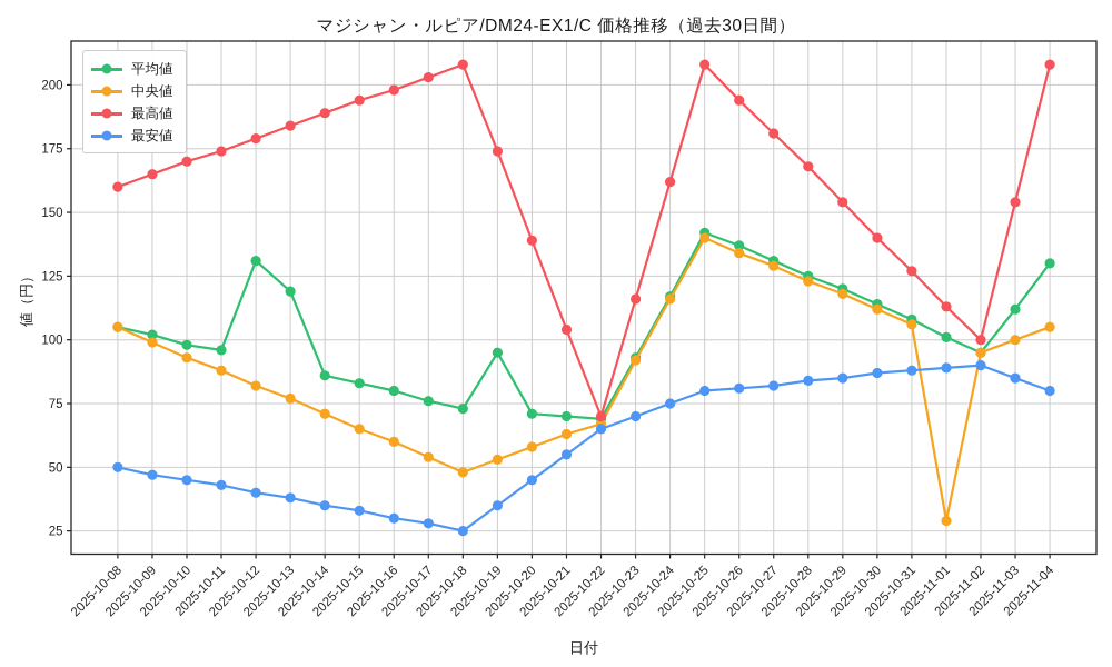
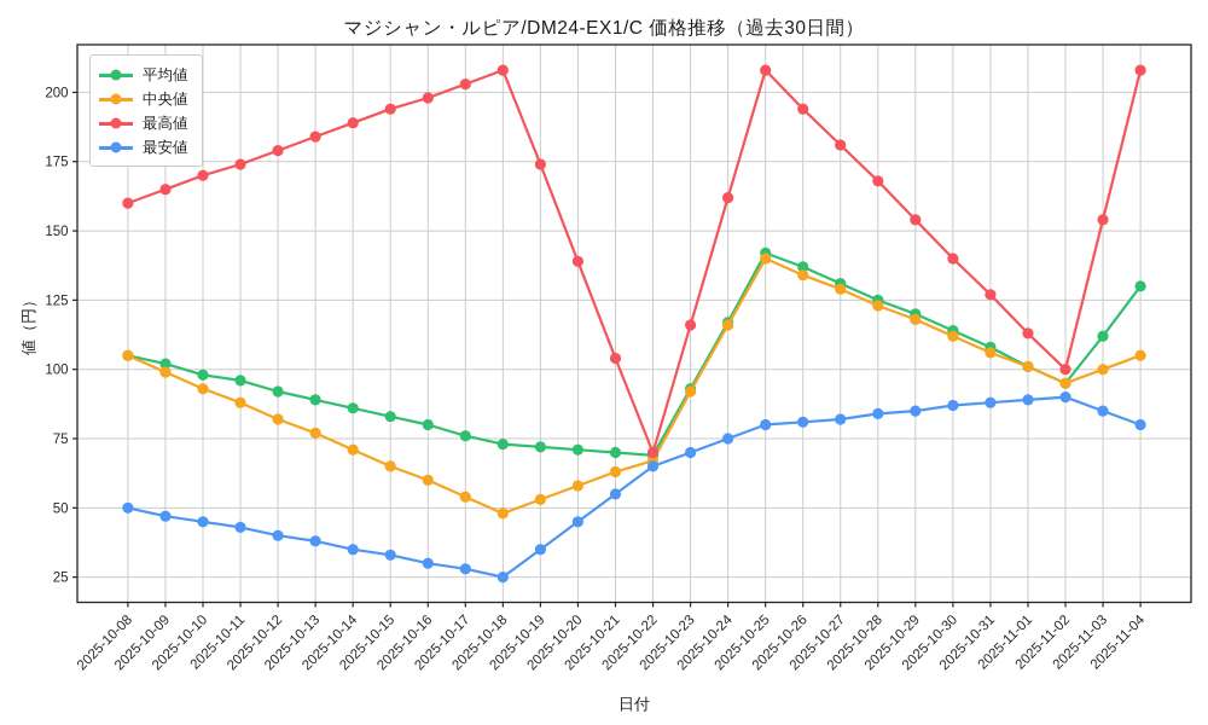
平均値/2025-10-12: 131 -> 92
平均値/2025-10-13: 119 -> 89
平均値/2025-10-19: 95 -> 72
中央値/2025-11-01: 29 -> 101
